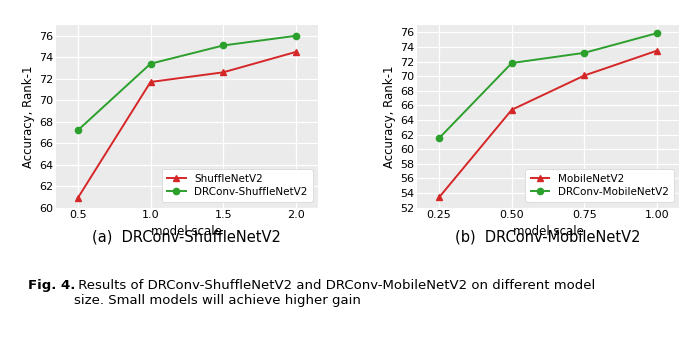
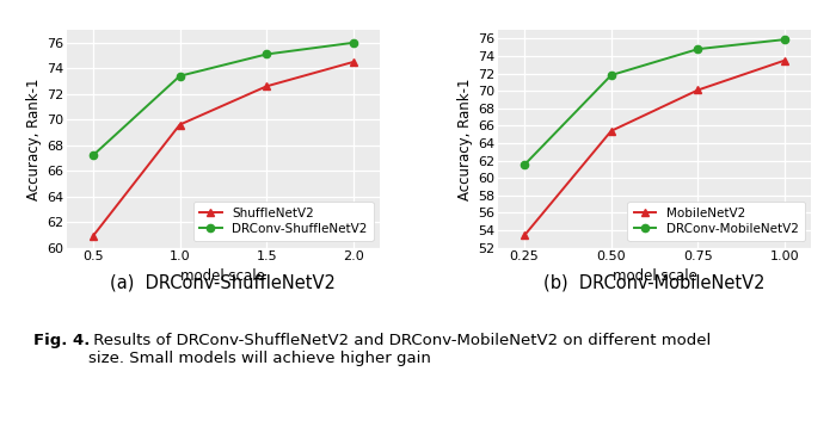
ShuffleNetV2/1.0: 71.7 -> 69.6
DRConv-MobileNetV2/0.75: 73.2 -> 74.8
